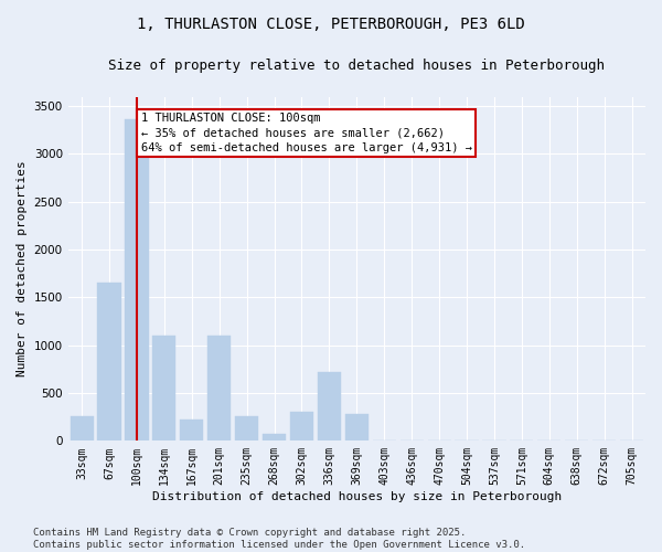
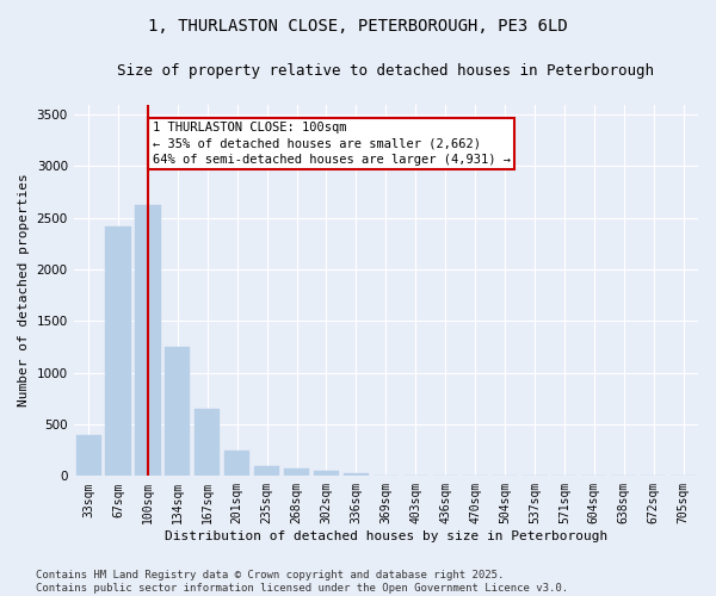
33sqm: 260 -> 400
67sqm: 1660 -> 2420
100sqm: 3360 -> 2620
134sqm: 1100 -> 1250
167sqm: 220 -> 650
201sqm: 1100 -> 250
235sqm: 260 -> 100
302sqm: 300 -> 60
336sqm: 720 -> 30
369sqm: 280 -> 0
